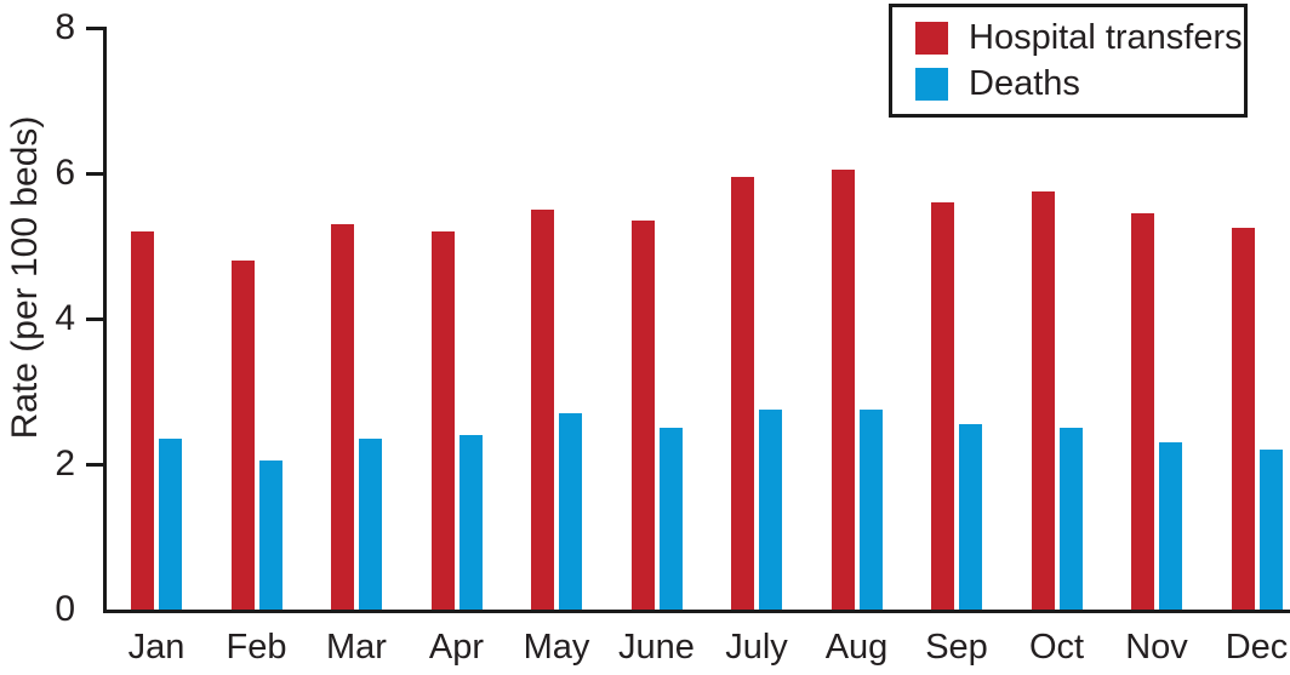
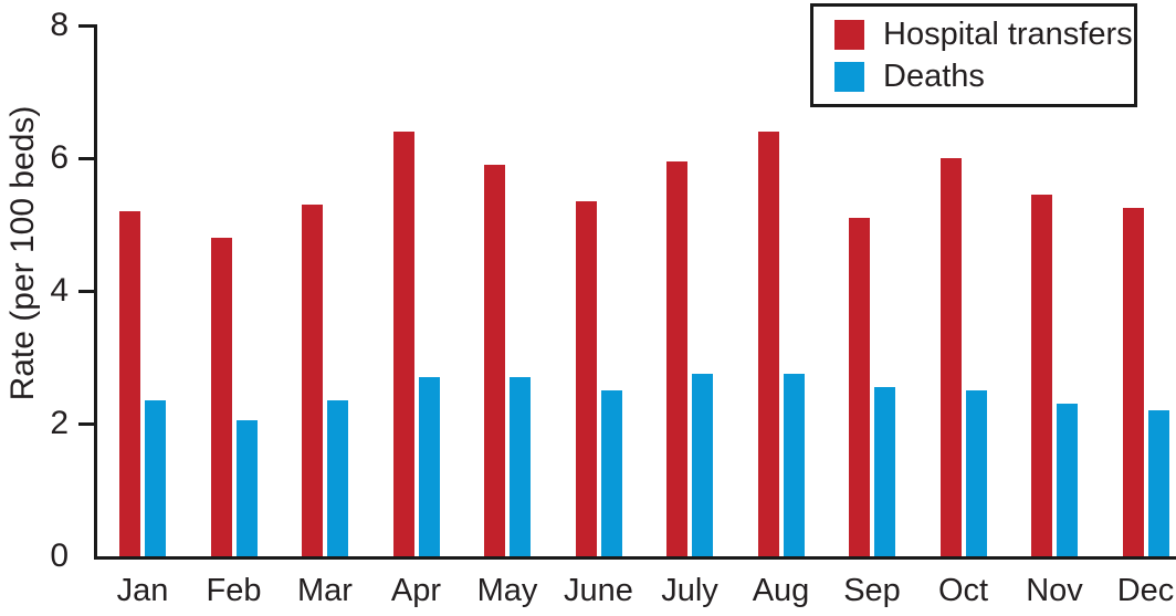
Hospital transfers/Apr: 5.2 -> 6.4
Deaths/Apr: 2.4 -> 2.7
Hospital transfers/May: 5.5 -> 5.9
Hospital transfers/Aug: 6.0 -> 6.4
Hospital transfers/Sep: 5.6 -> 5.1
Hospital transfers/Oct: 5.8 -> 6.0
